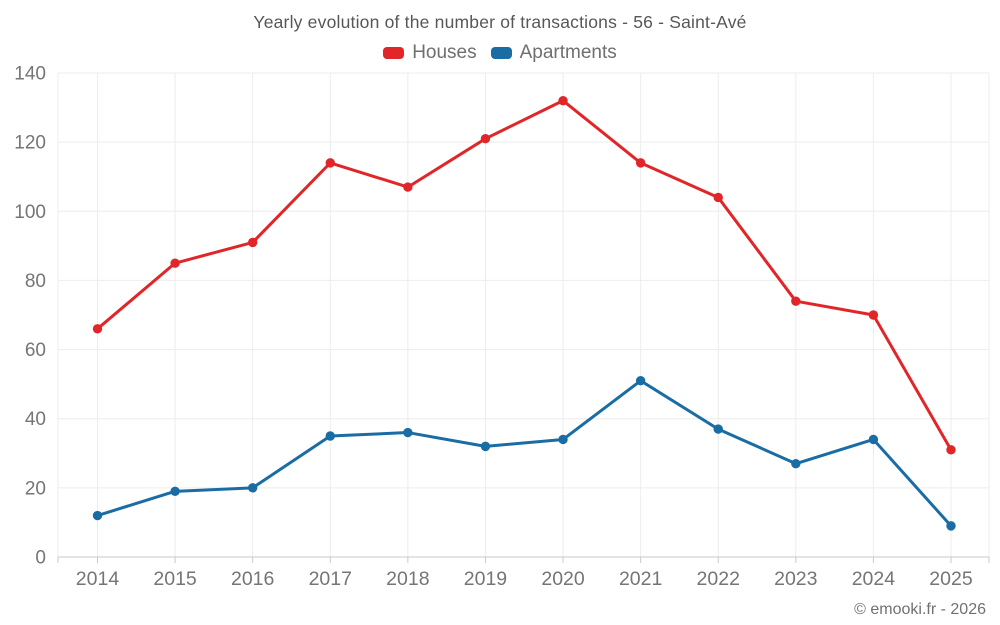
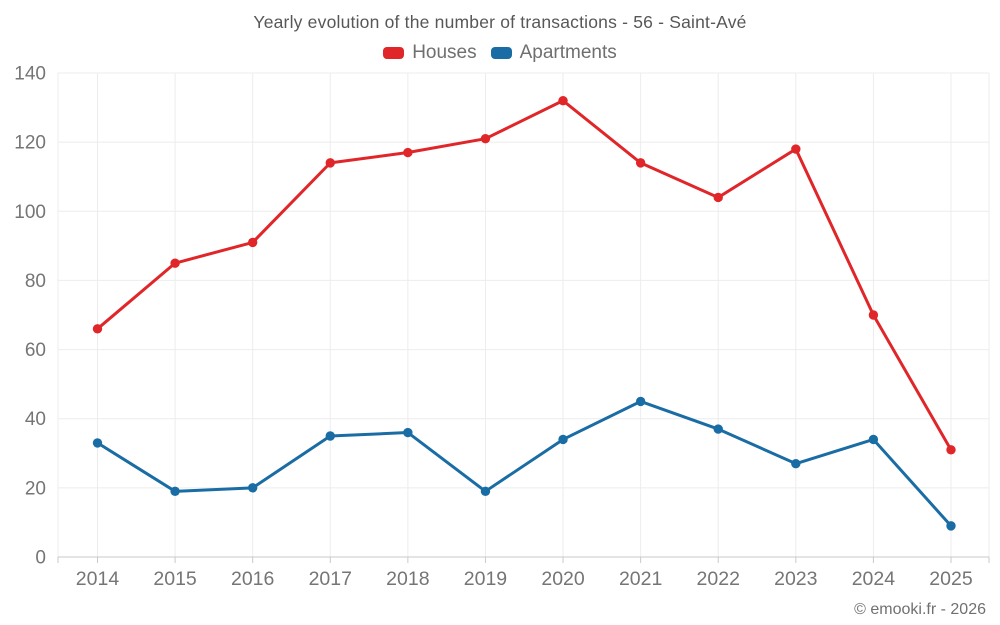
Apartments/2014: 12 -> 33
Houses/2018: 107 -> 117
Apartments/2019: 32 -> 19
Apartments/2021: 51 -> 45
Houses/2023: 74 -> 118
